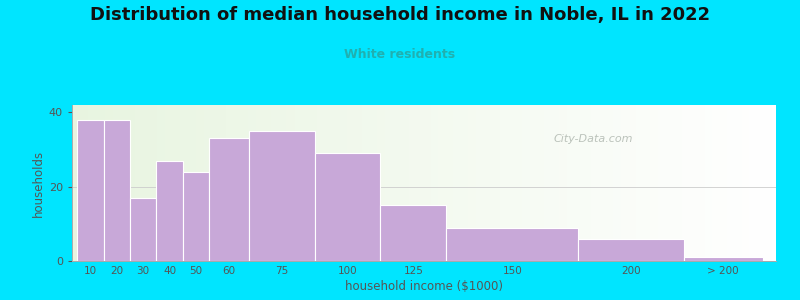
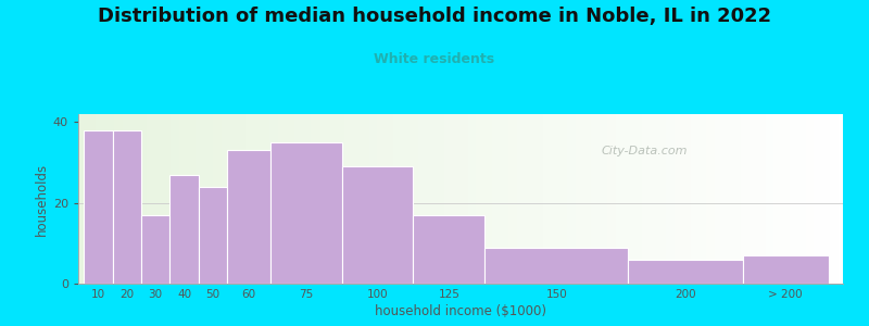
125: 15 -> 17
> 200: 1 -> 7
